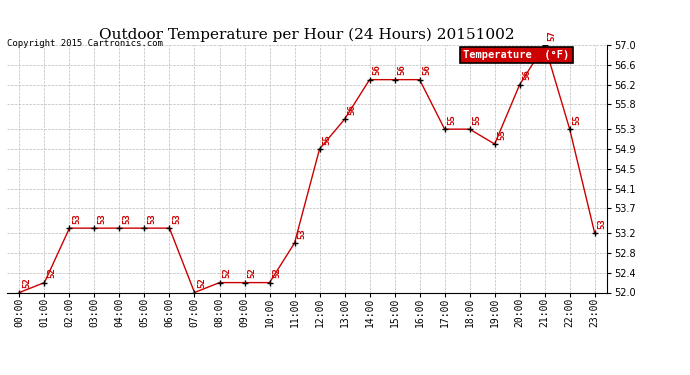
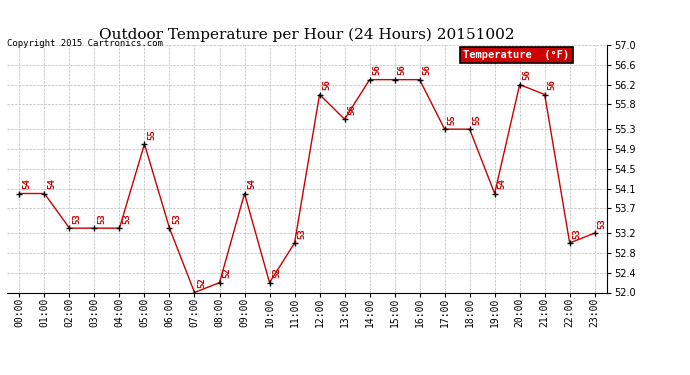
00:00: 52 -> 54
01:00: 52 -> 54
05:00: 53 -> 55
09:00: 52 -> 54
12:00: 55 -> 56
19:00: 55 -> 54
21:00: 57 -> 56
22:00: 55 -> 53
